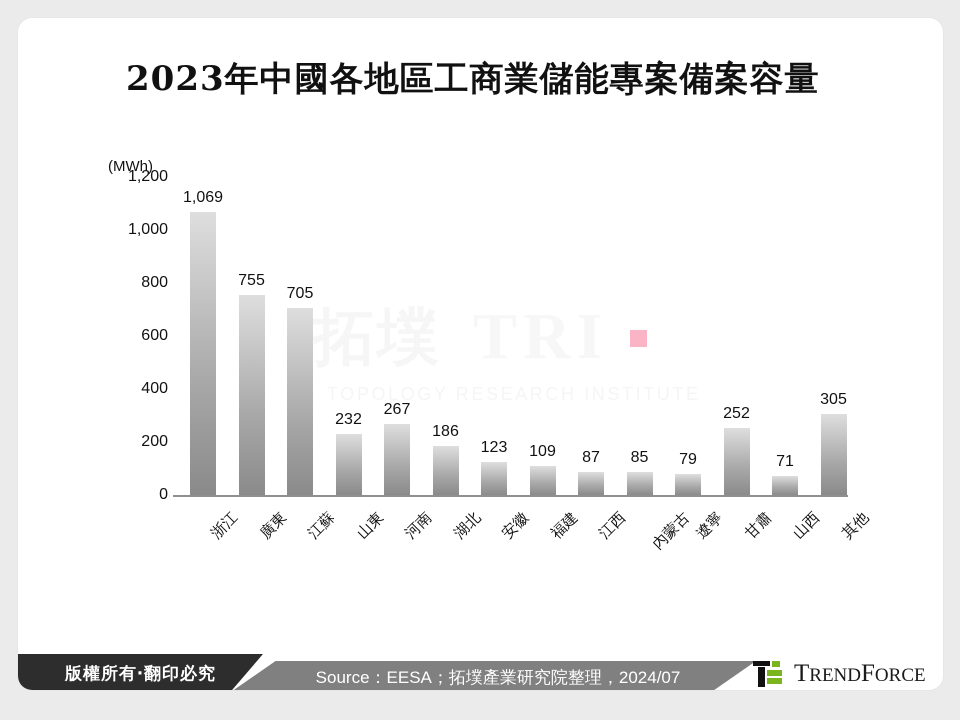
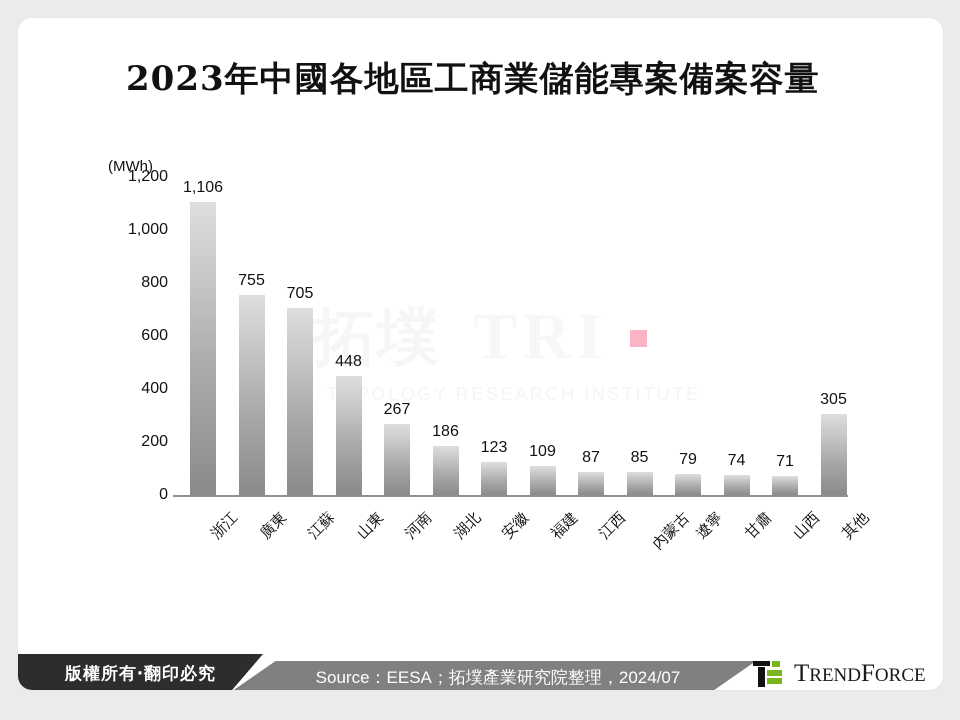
浙江: 1,069 -> 1,106
山東: 232 -> 448
甘肅: 252 -> 74
